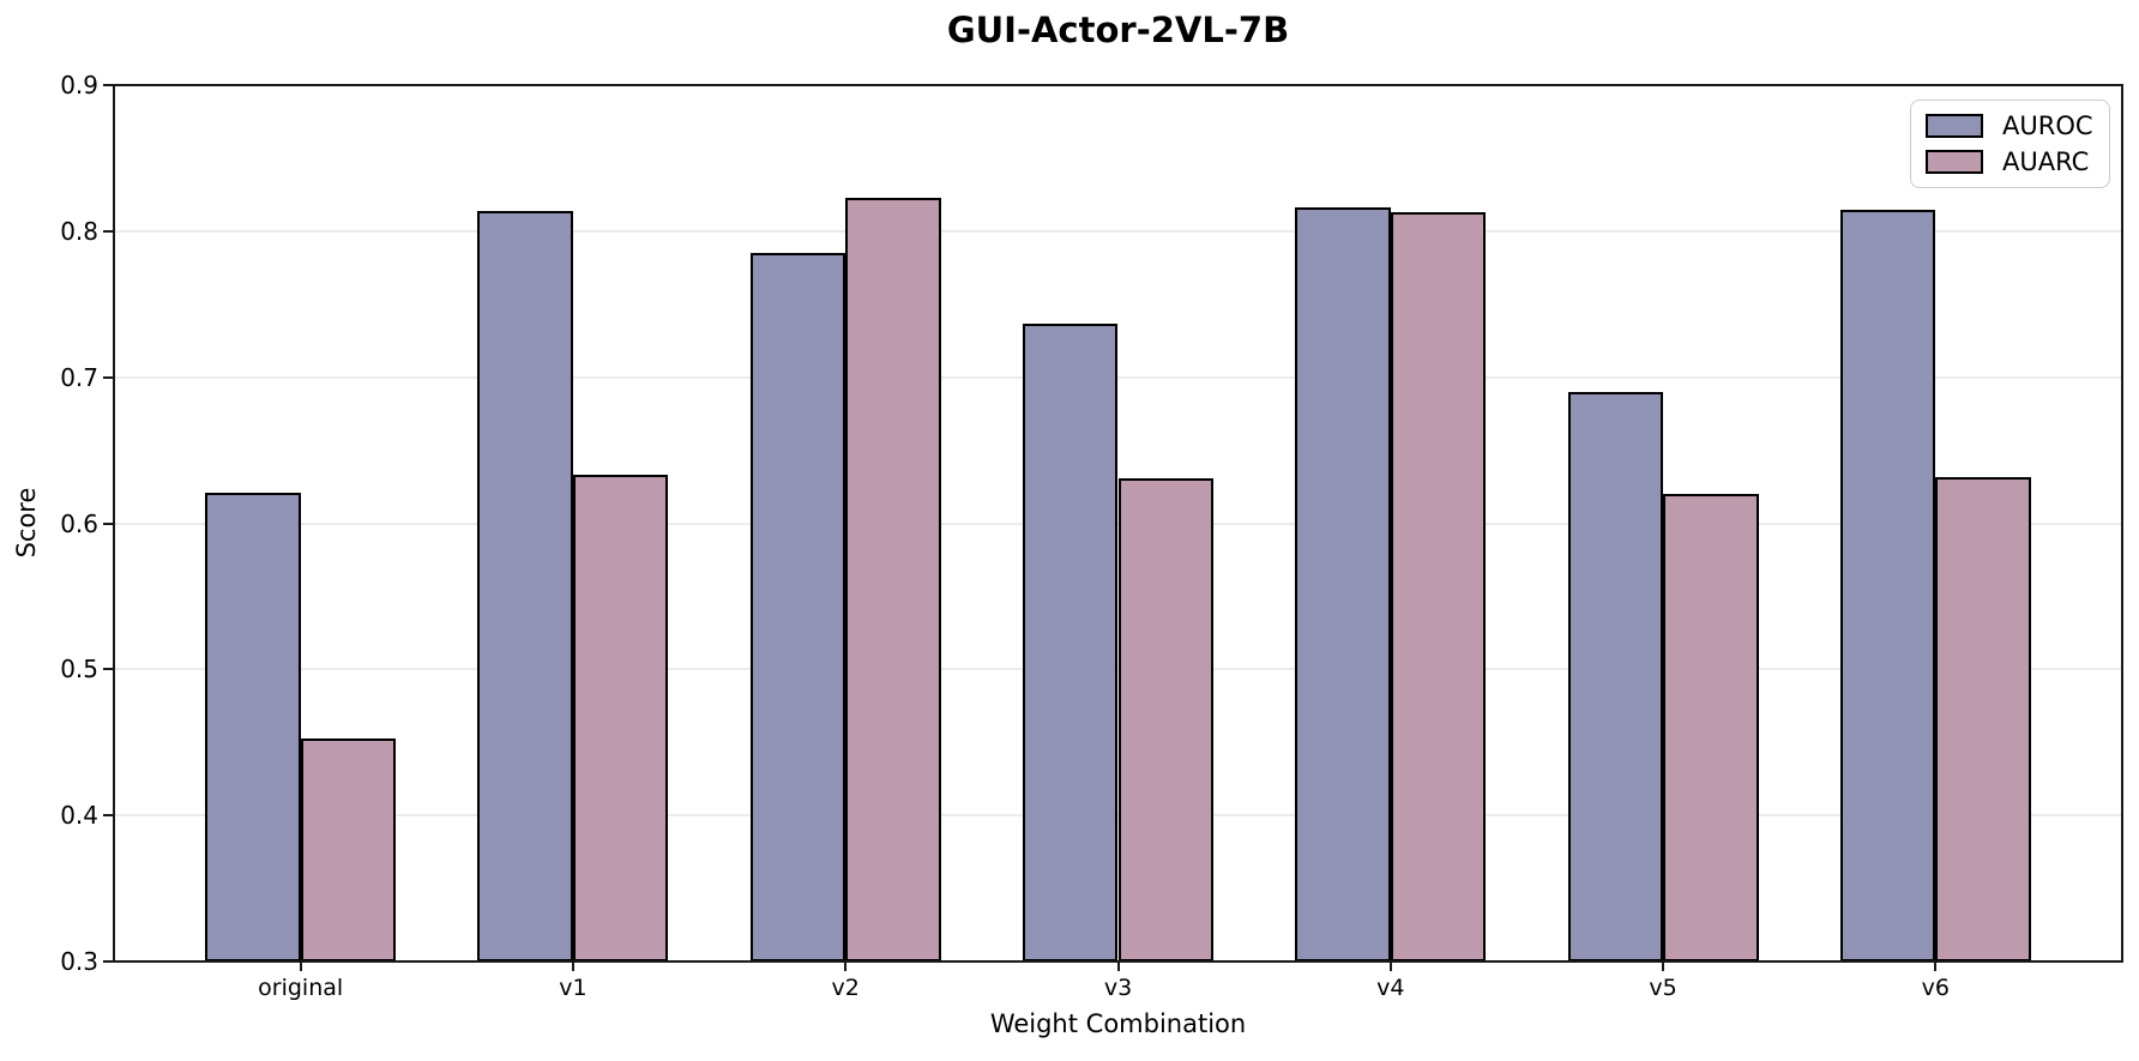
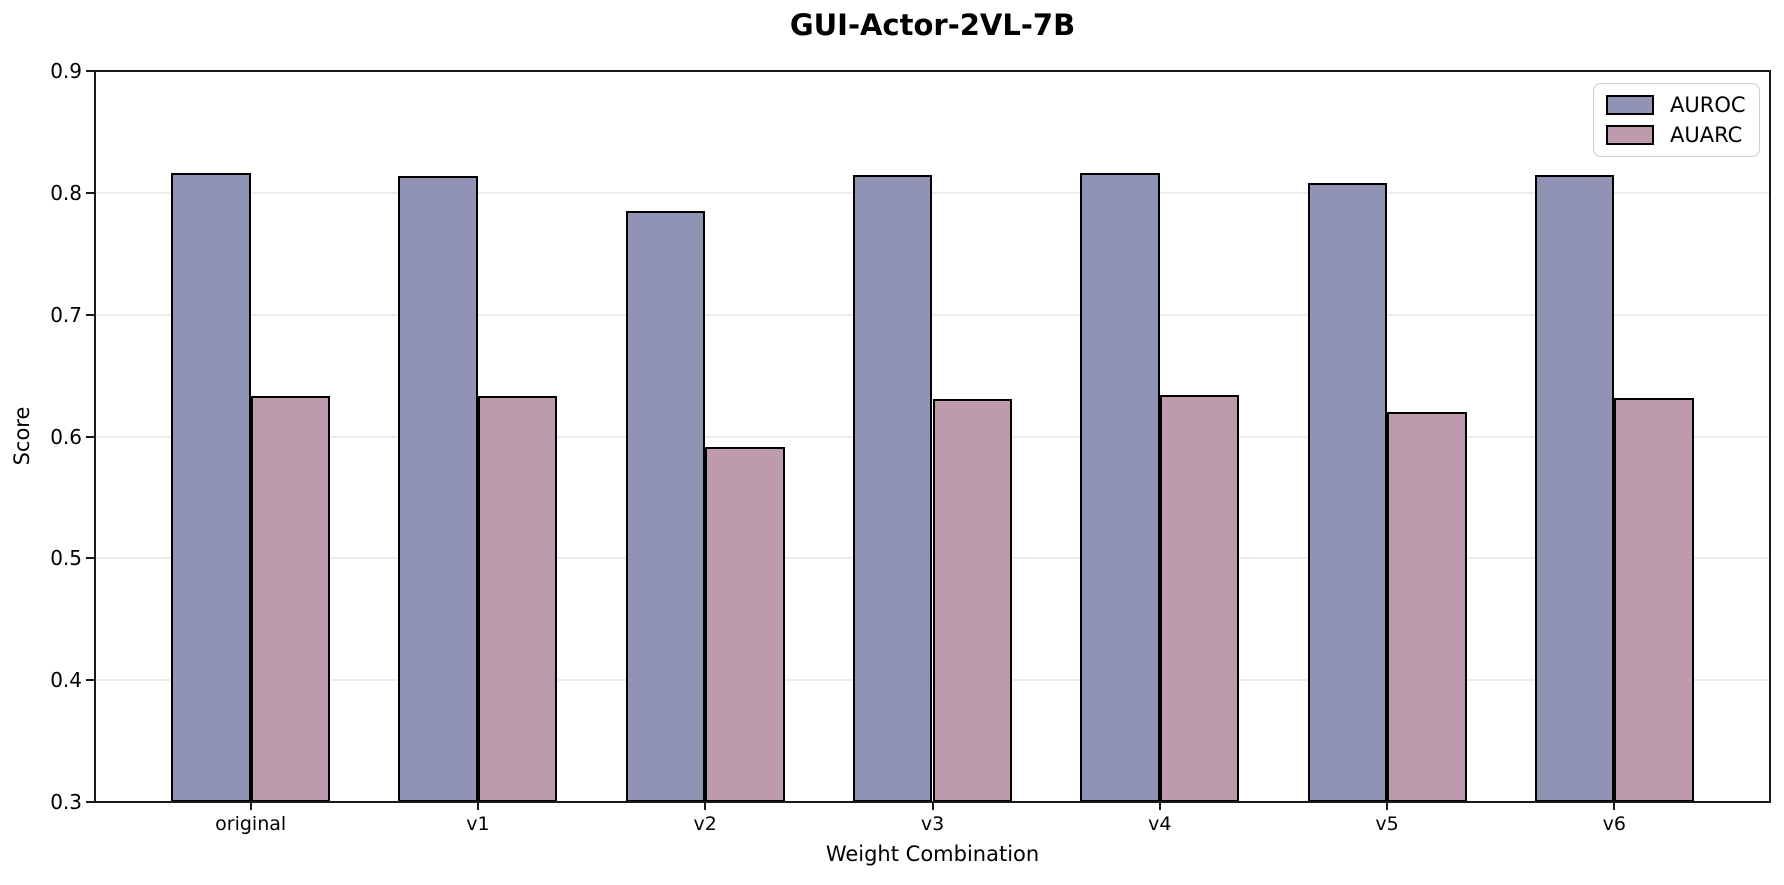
AUROC/original: 0.621 -> 0.816
AUARC/original: 0.453 -> 0.633
AUARC/v2: 0.823 -> 0.591
AUROC/v3: 0.737 -> 0.815
AUARC/v4: 0.813 -> 0.634
AUROC/v5: 0.690 -> 0.808
